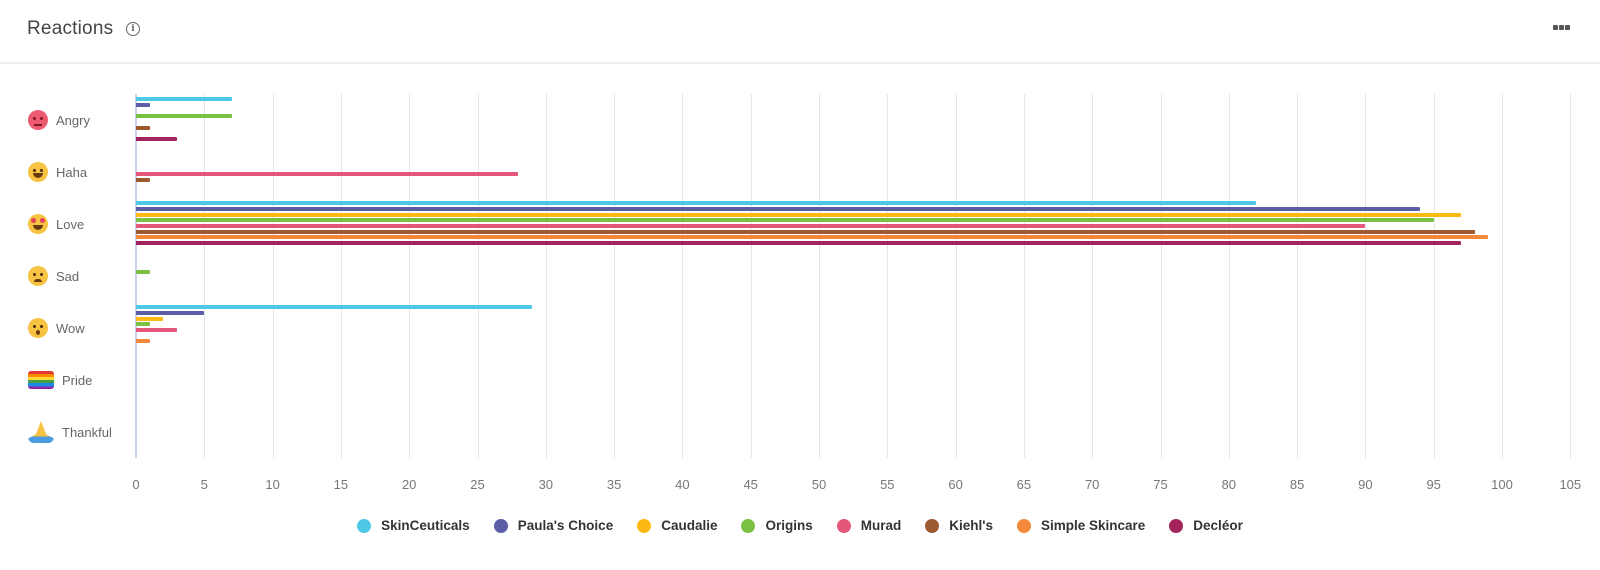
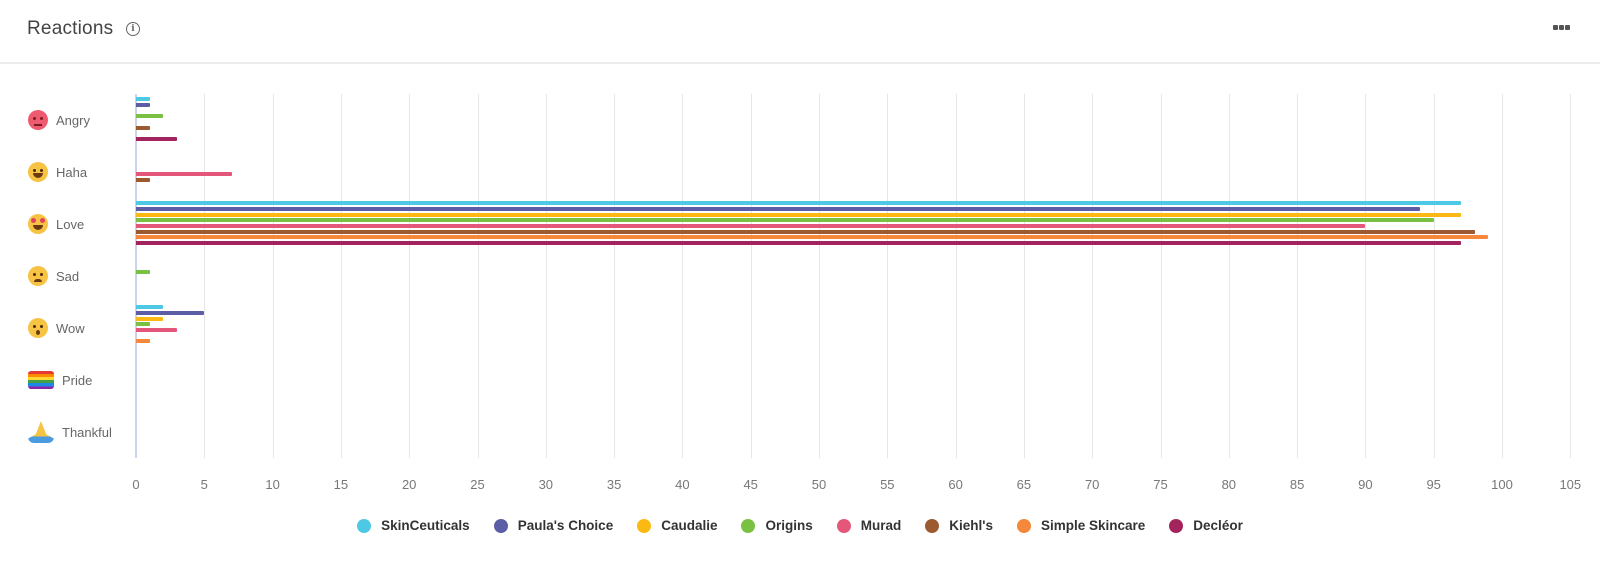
SkinCeuticals/Angry: 7 -> 1
Origins/Angry: 7 -> 2
Murad/Haha: 28 -> 7
SkinCeuticals/Love: 82 -> 97
SkinCeuticals/Wow: 29 -> 2
